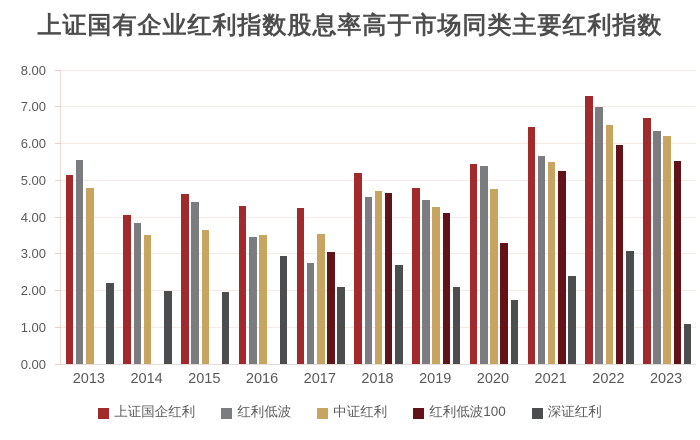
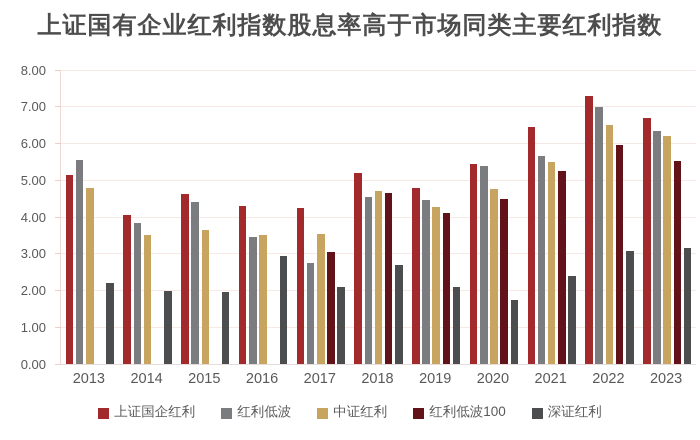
红利低波100/2020: 3.3 -> 4.5
深证红利/2023: 1.1 -> 3.1
